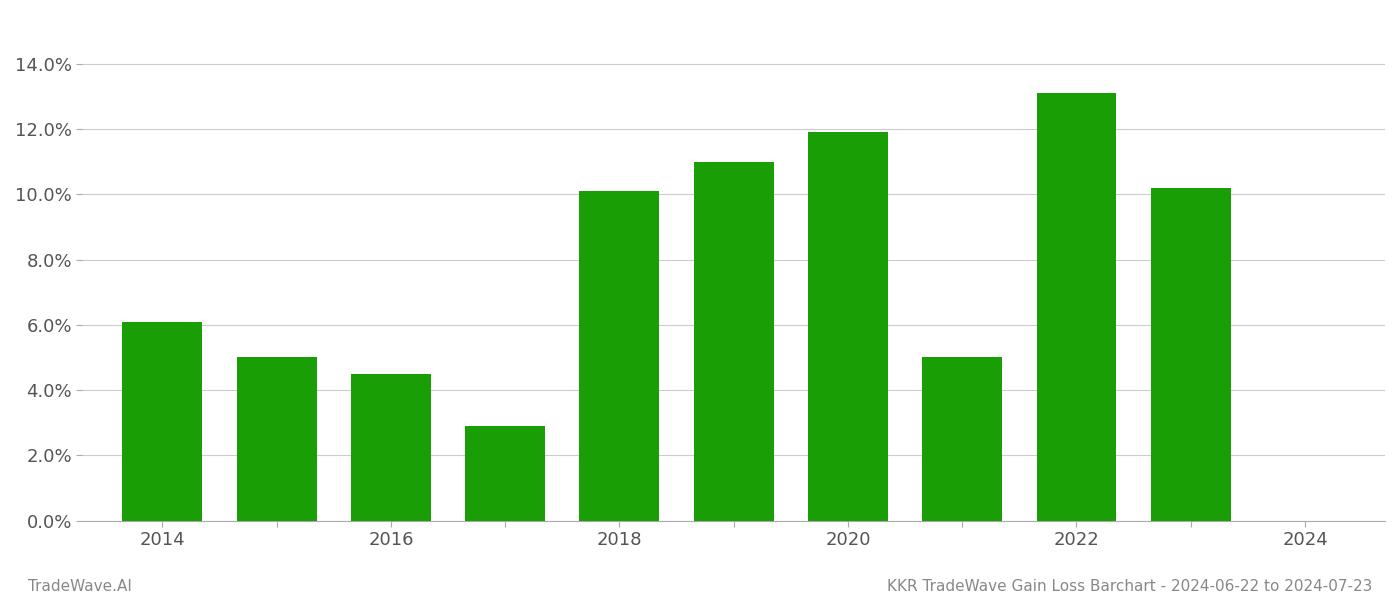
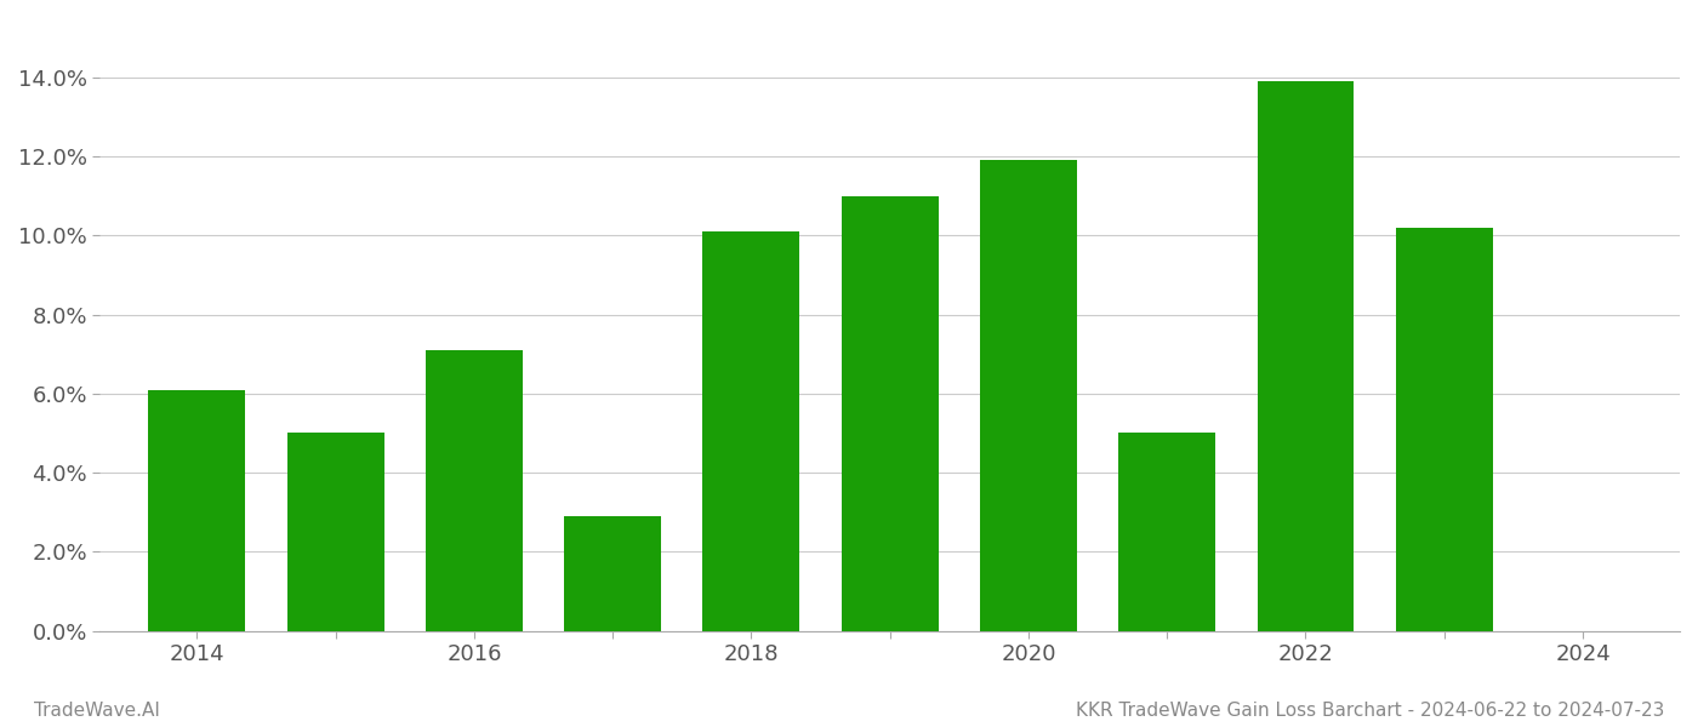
2016: 4.5% -> 7.1%
2022: 13.1% -> 13.9%
